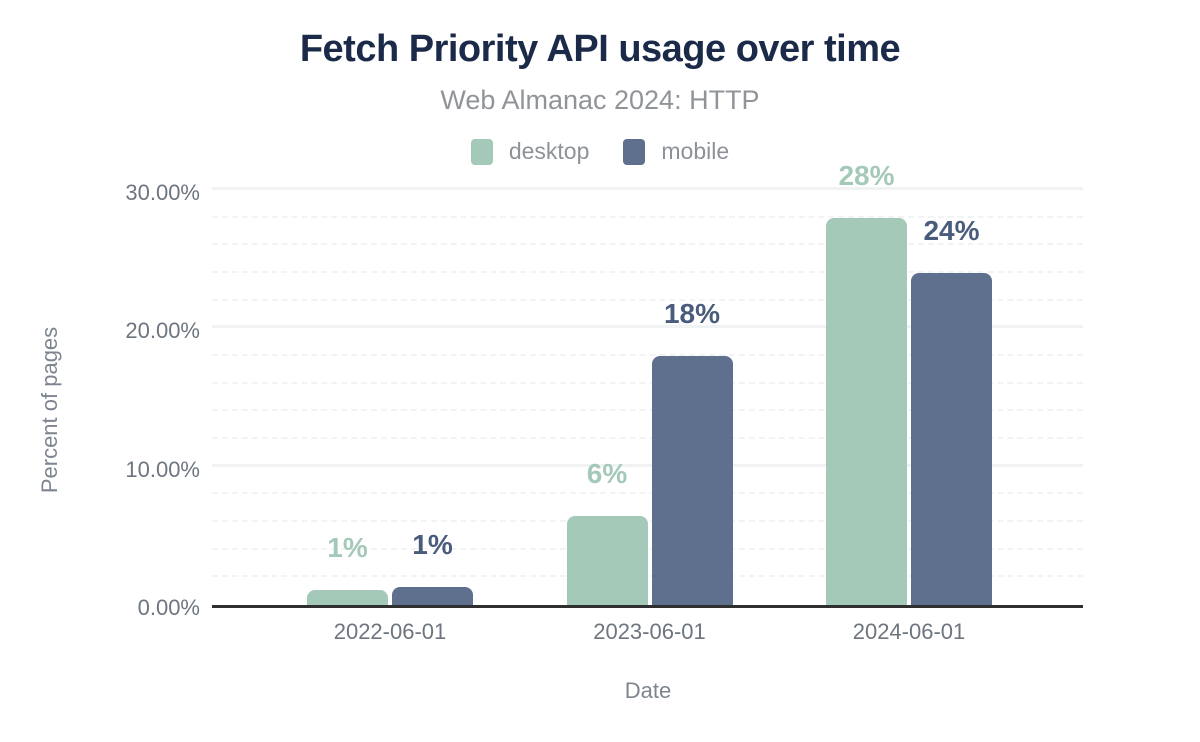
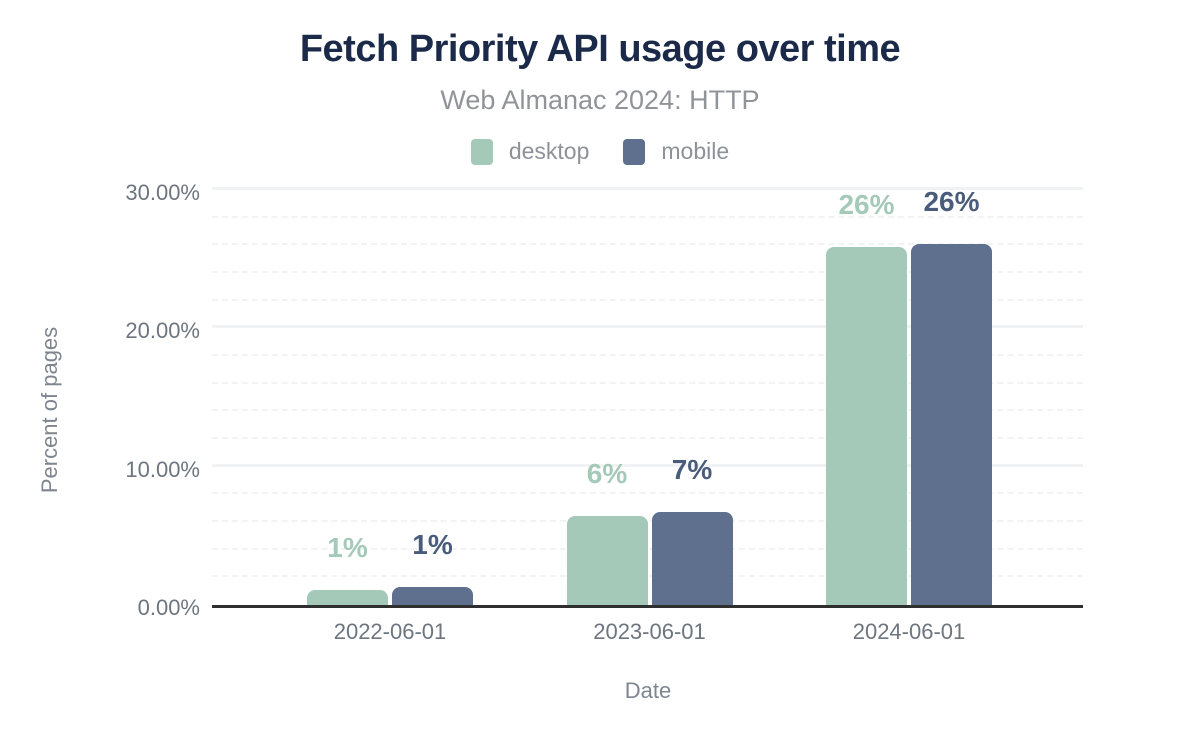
mobile/2023-06-01: 18% -> 7%
desktop/2024-06-01: 28% -> 26%
mobile/2024-06-01: 24% -> 26%
